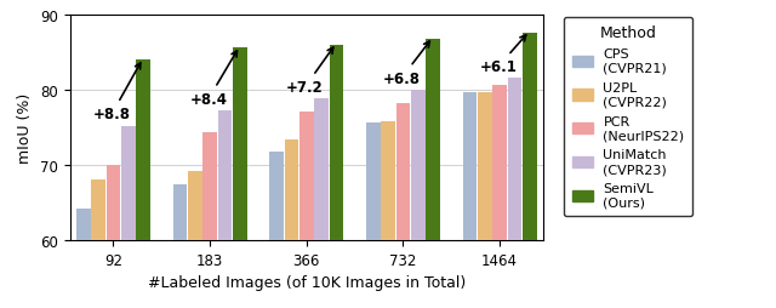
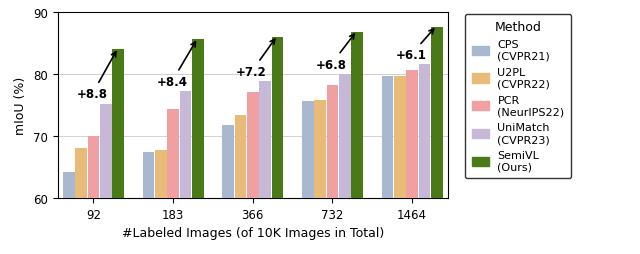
U2PL (CVPR22)/183: 69.2 -> 67.8
